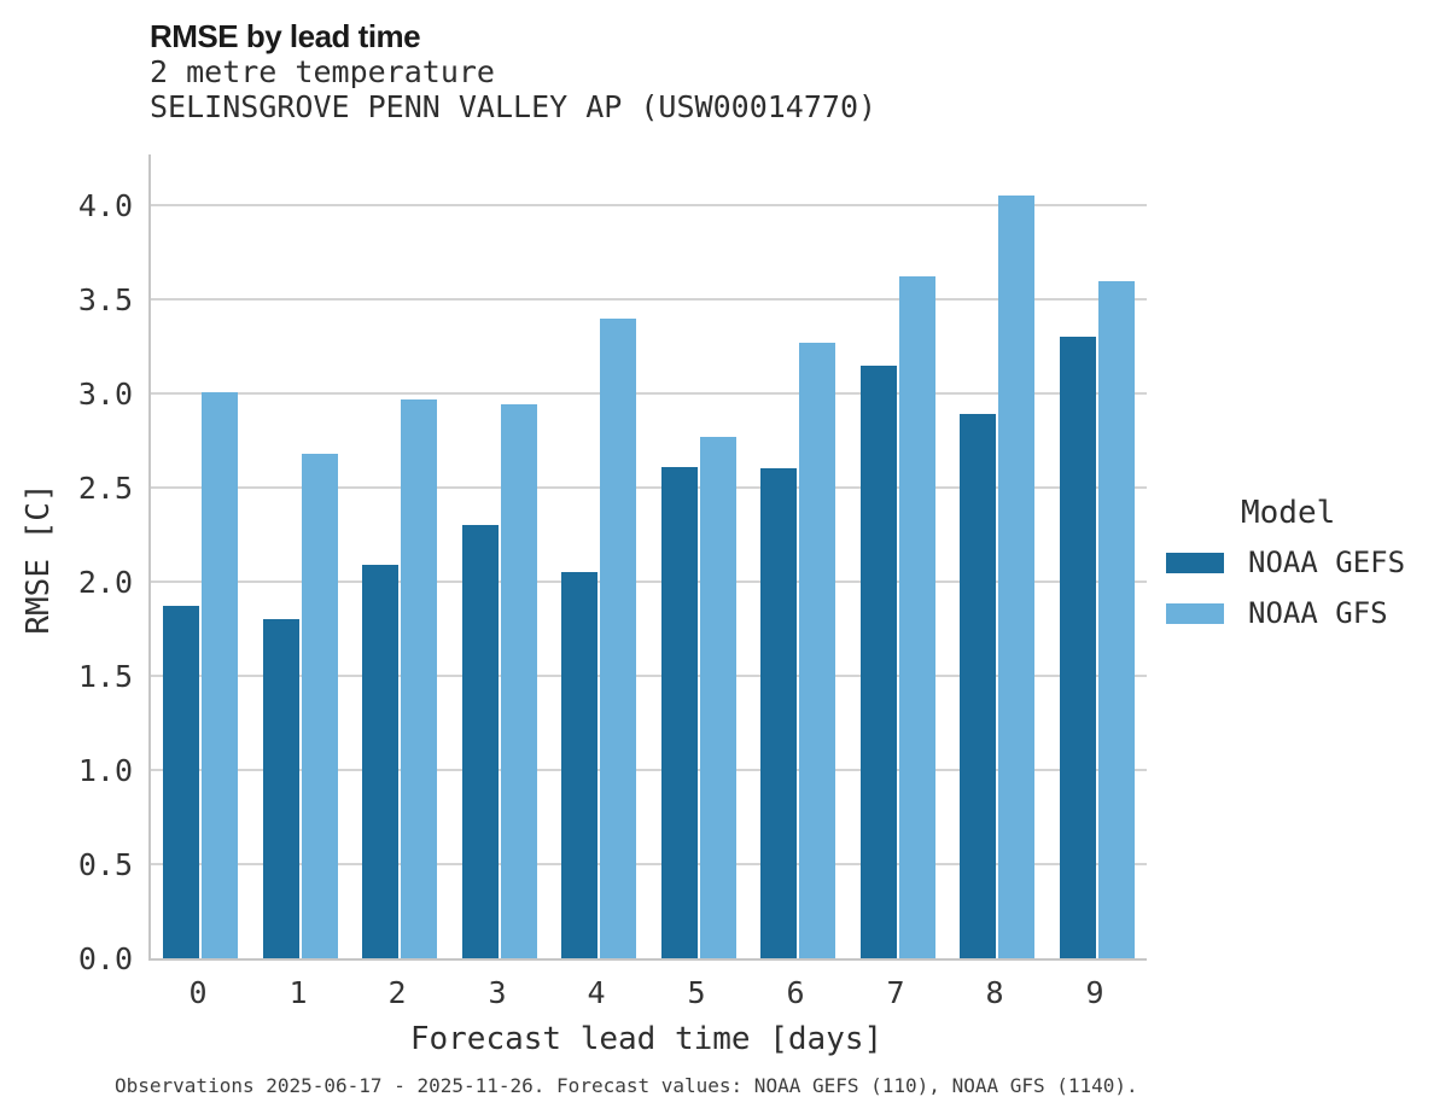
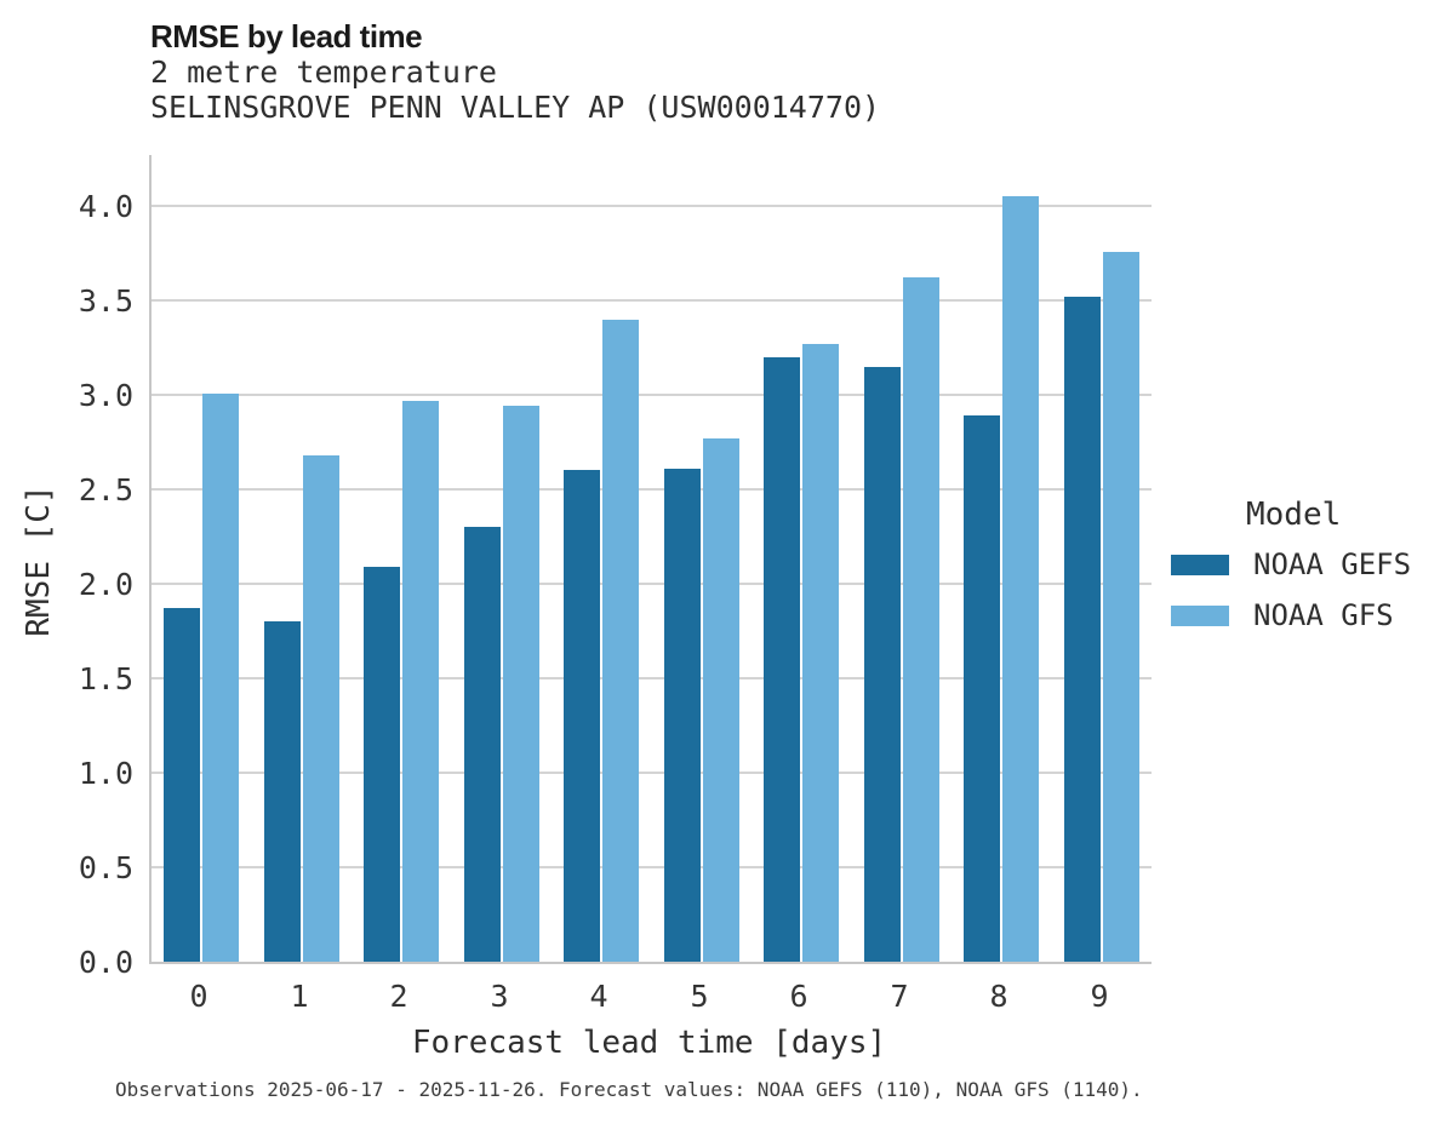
NOAA GEFS/4: 2.05 -> 2.60
NOAA GEFS/6: 2.60 -> 3.20
NOAA GEFS/9: 3.30 -> 3.52
NOAA GFS/9: 3.60 -> 3.76
